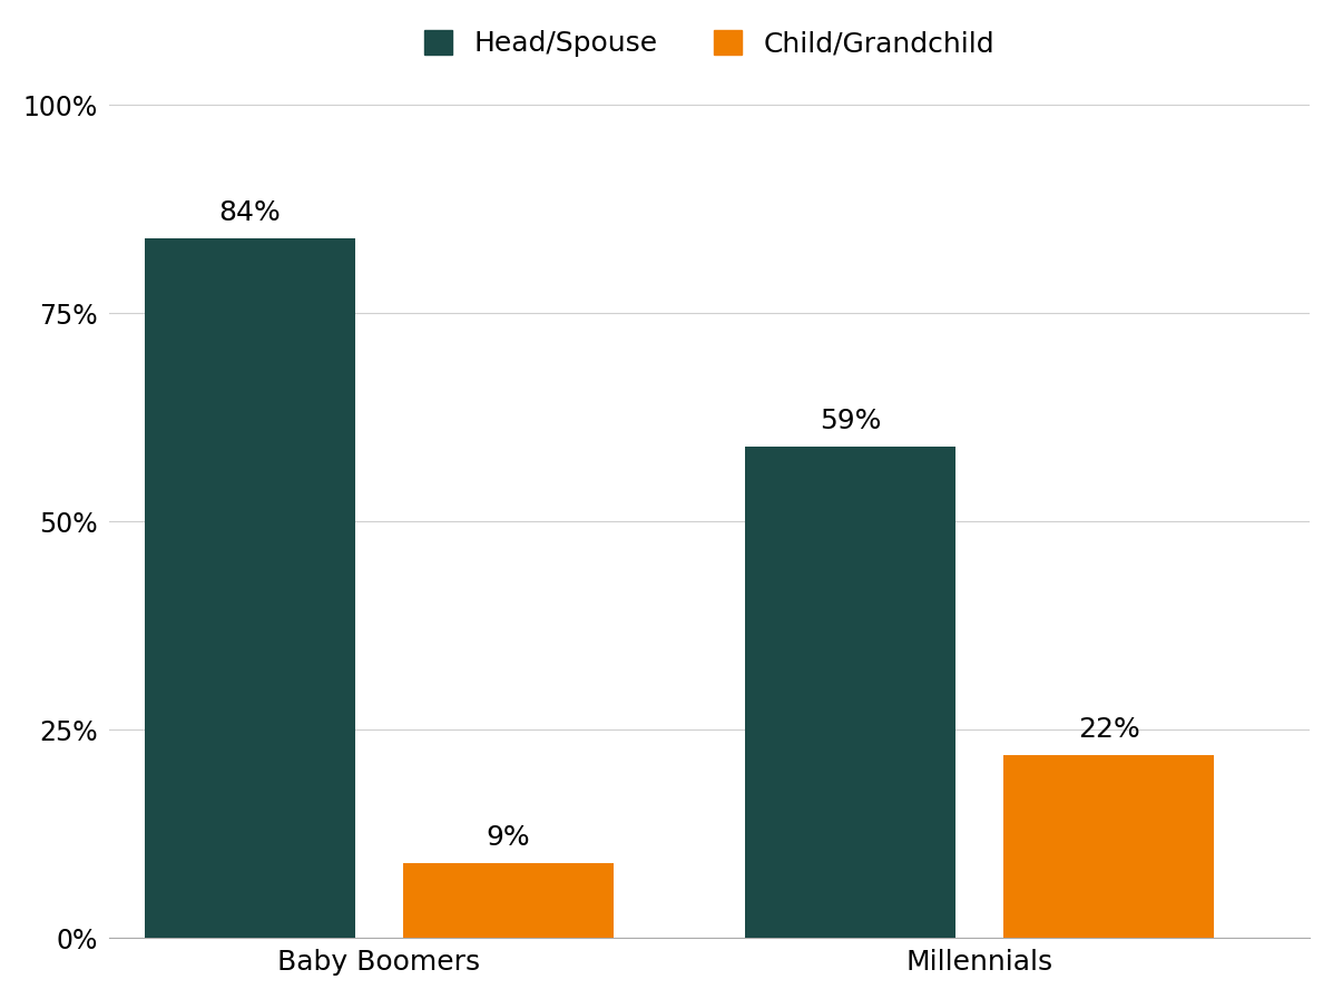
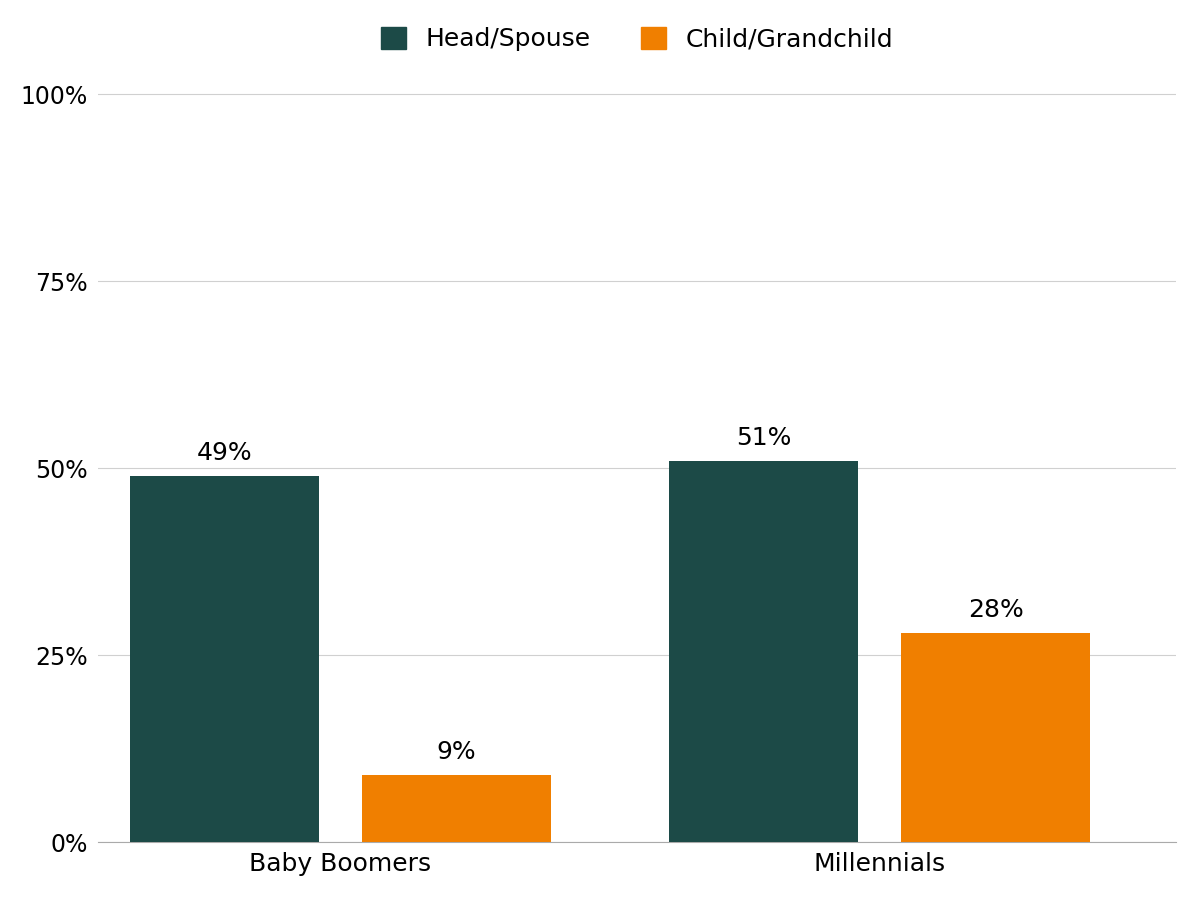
Head/Spouse/Baby Boomers: 84% -> 49%
Head/Spouse/Millennials: 59% -> 51%
Child/Grandchild/Millennials: 22% -> 28%
